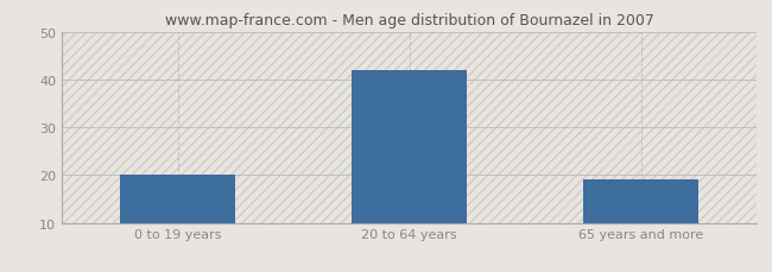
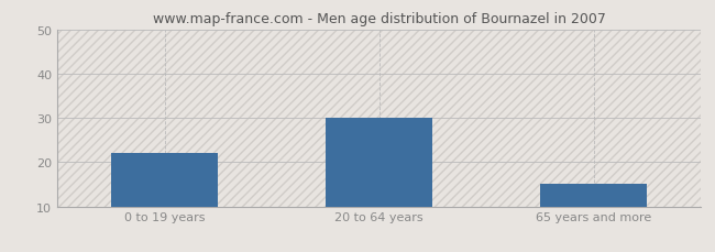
0 to 19 years: 20 -> 22
20 to 64 years: 42 -> 30
65 years and more: 19 -> 15
